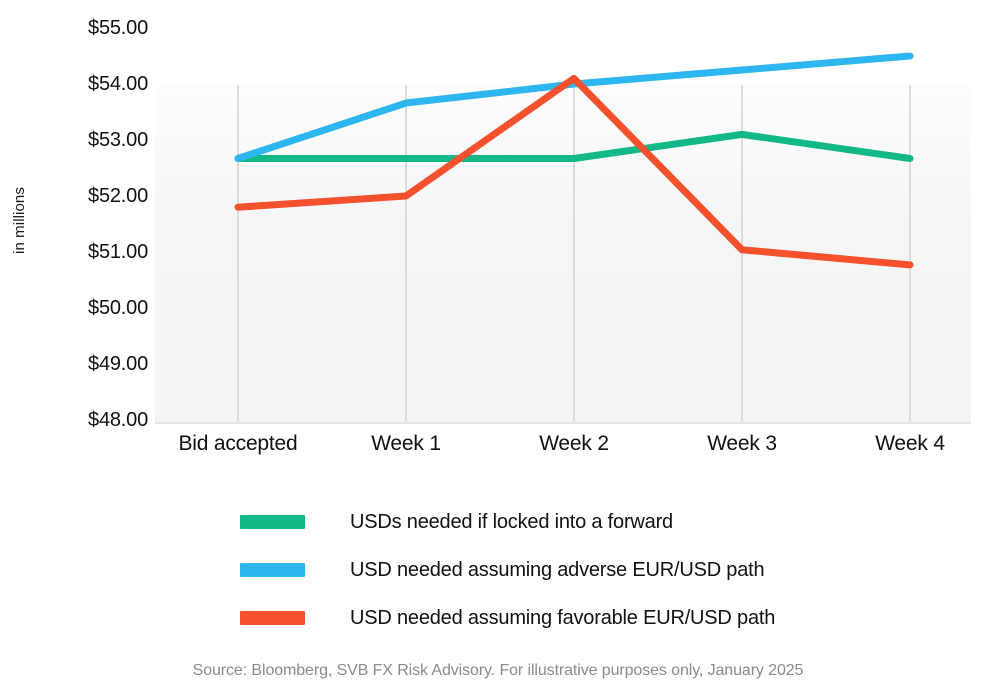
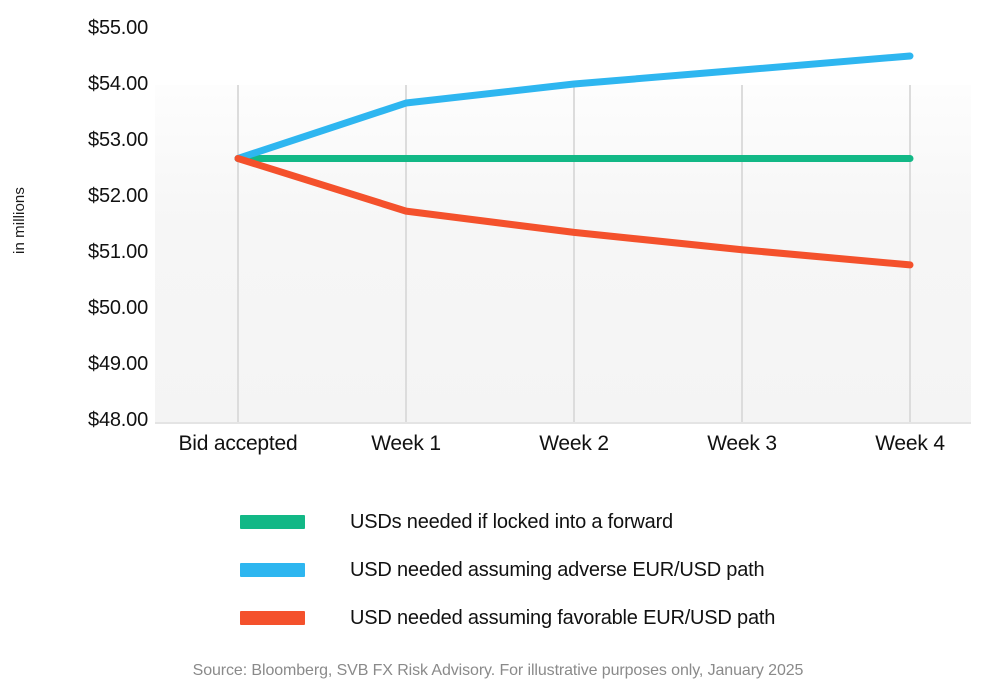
USD needed assuming favorable EUR/USD path/Bid accepted: $51.8 -> $52.7
USD needed assuming favorable EUR/USD path/Week 1: $52.0 -> $51.7
USD needed assuming favorable EUR/USD path/Week 2: $54.1 -> $51.4
USDs needed if locked into a forward/Week 3: $53.1 -> $52.7
